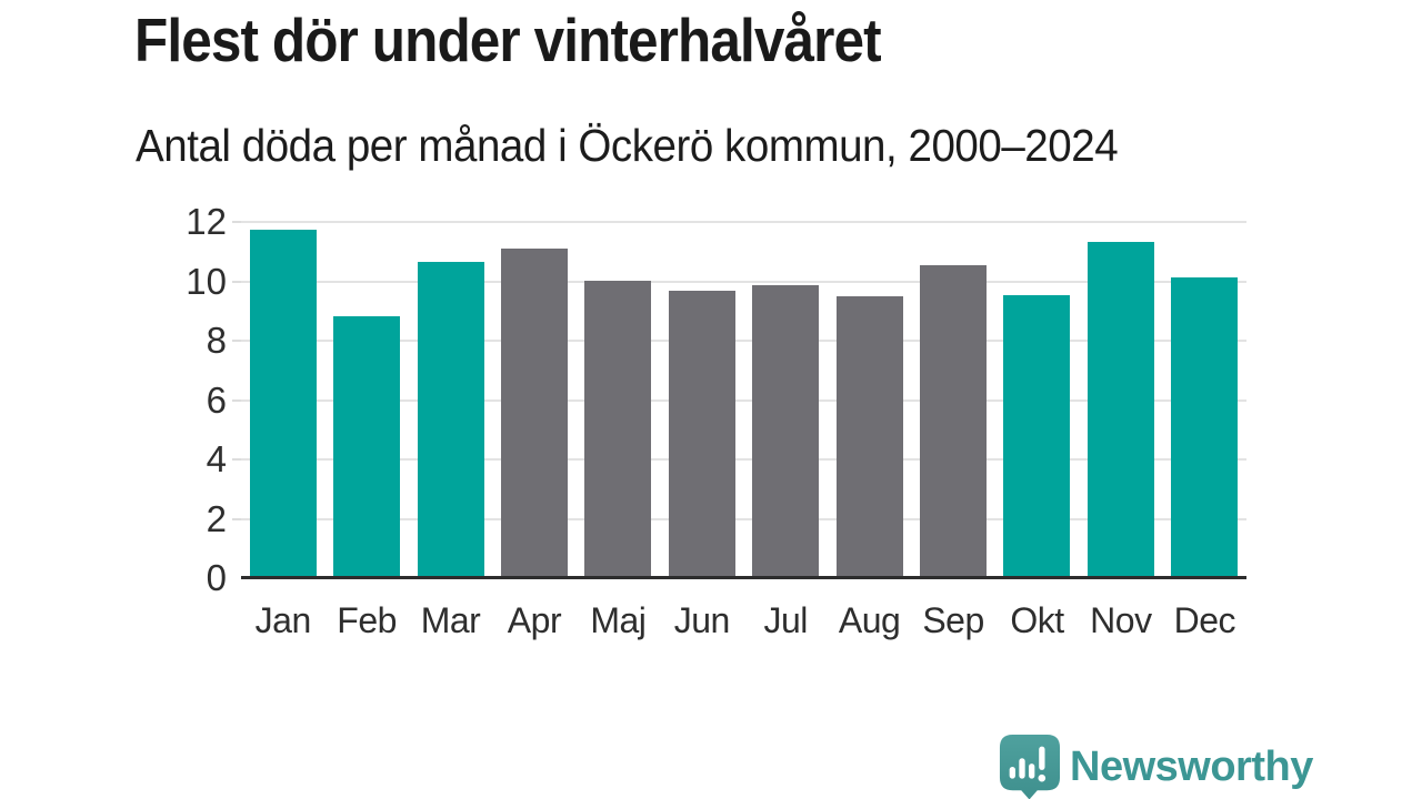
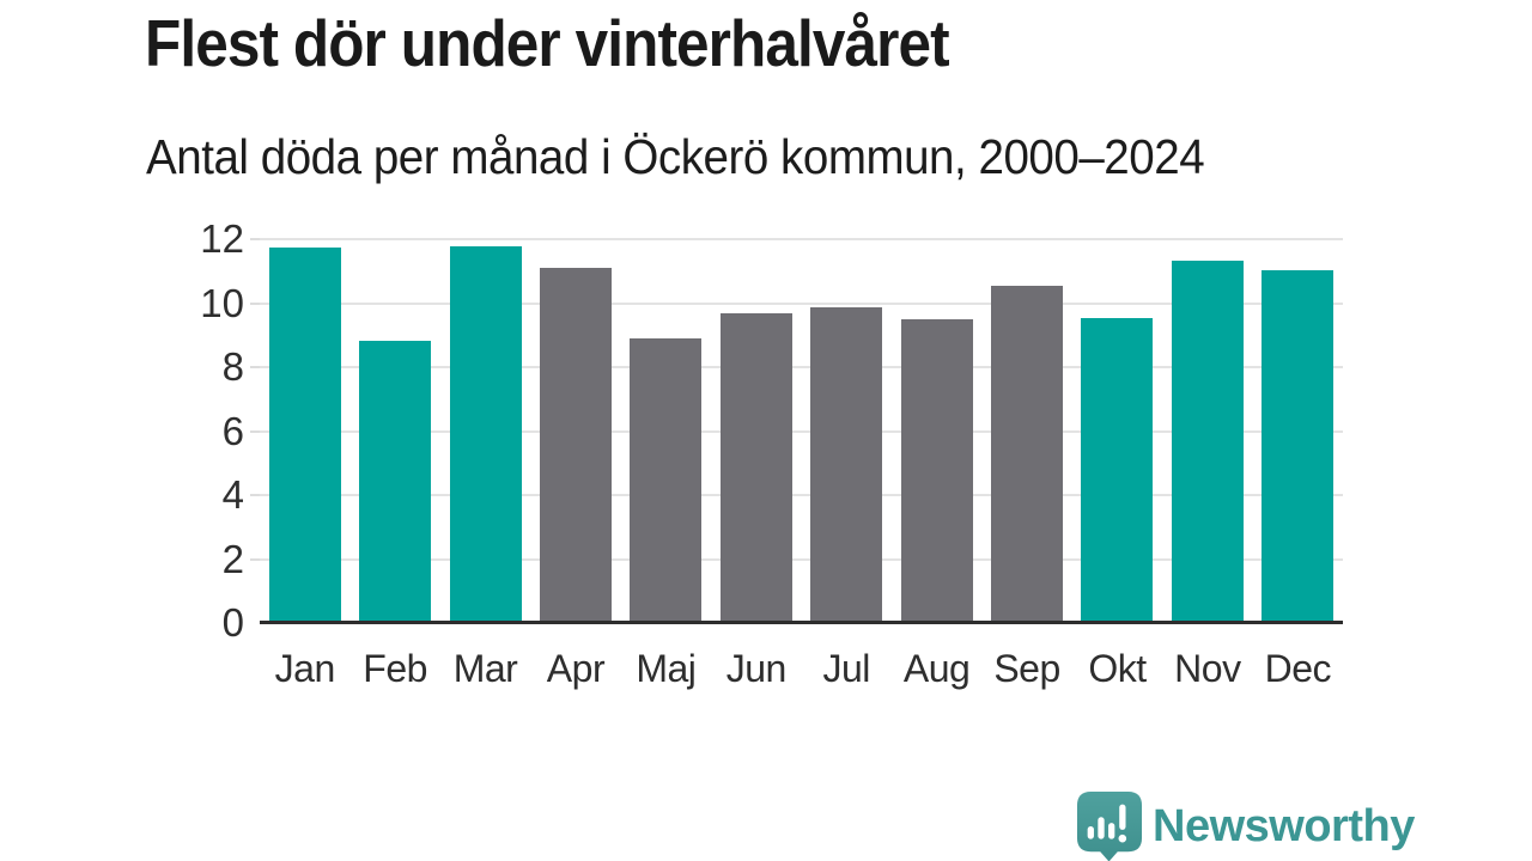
Mar: 10.6 -> 11.8
Maj: 10.0 -> 8.8
Dec: 10.1 -> 11.0
